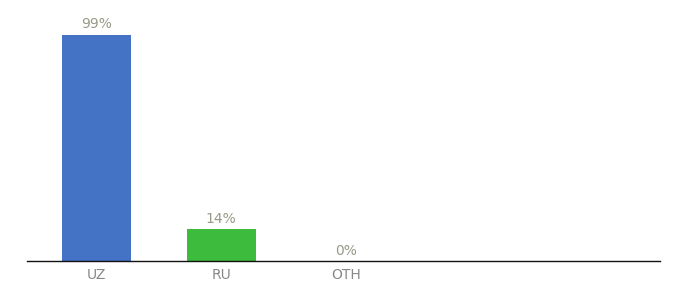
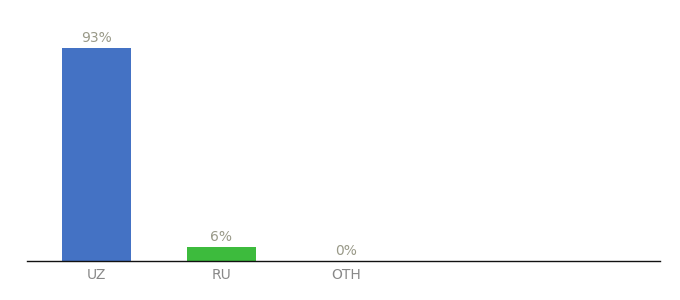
UZ: 99% -> 93%
RU: 14% -> 6%
